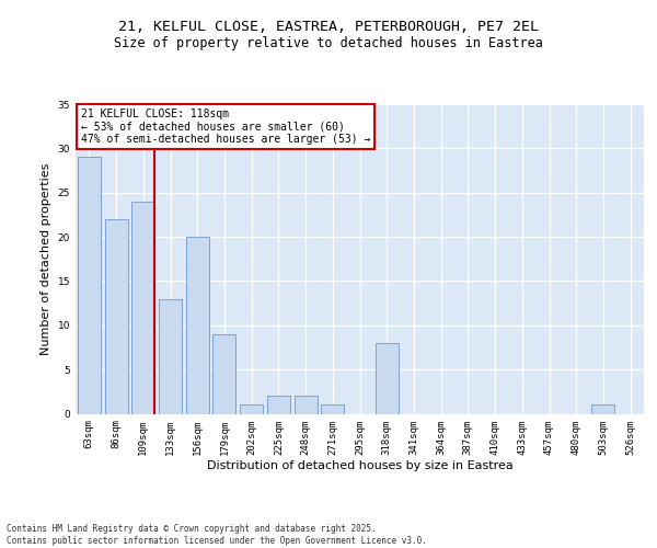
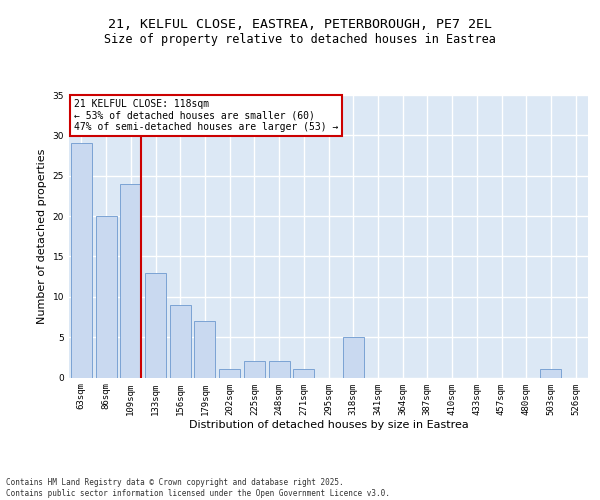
86sqm: 22 -> 20
156sqm: 20 -> 9
179sqm: 9 -> 7
318sqm: 8 -> 5
